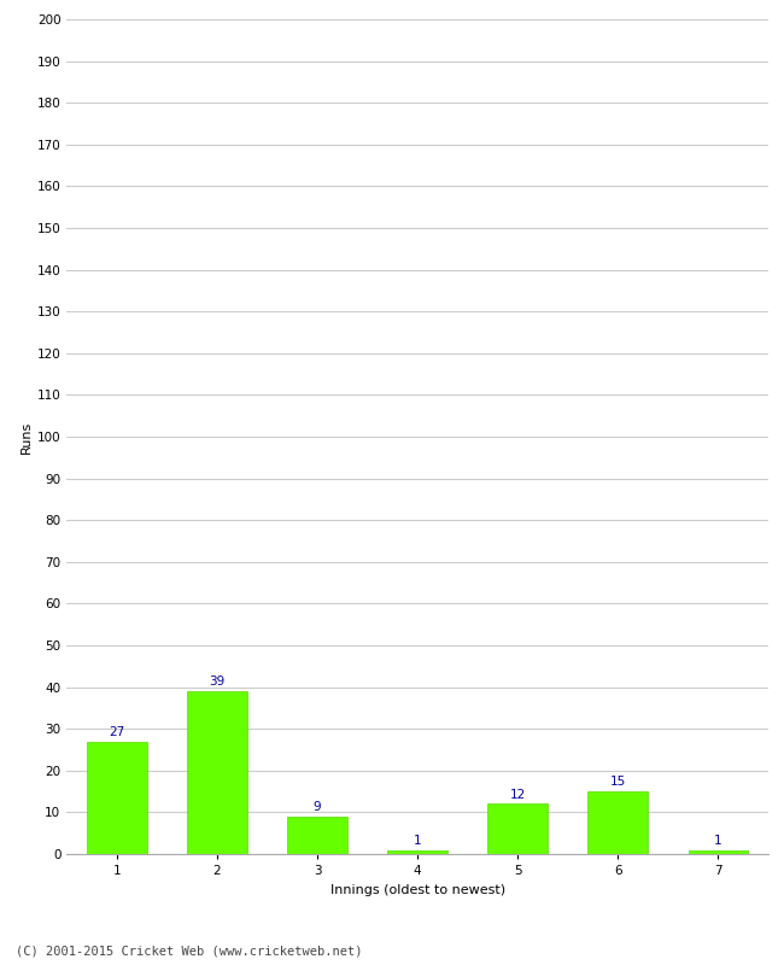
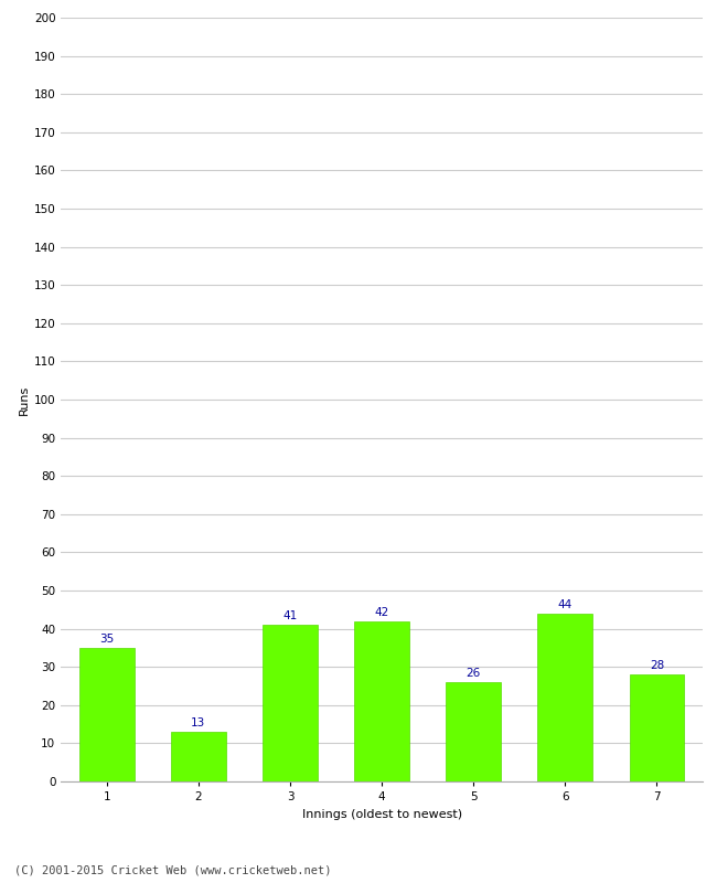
1: 27 -> 35
2: 39 -> 13
3: 9 -> 41
4: 1 -> 42
5: 12 -> 26
6: 15 -> 44
7: 1 -> 28
